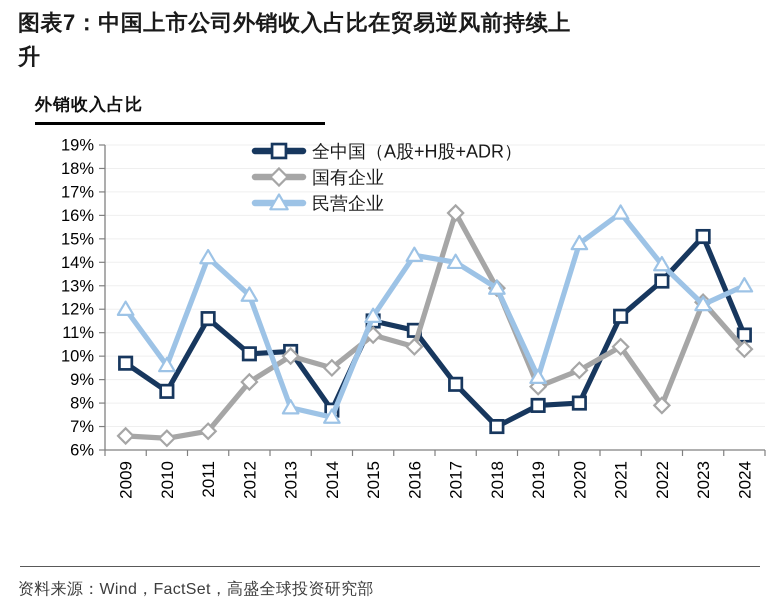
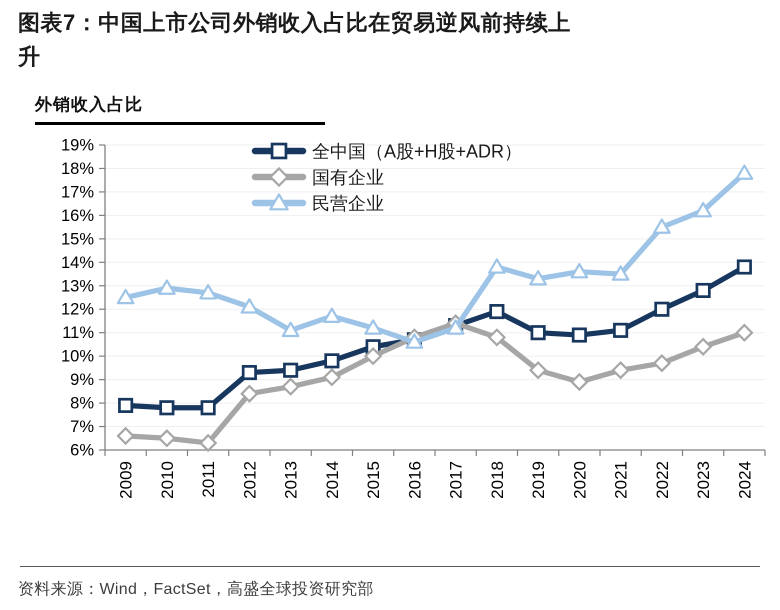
全中国（A股+H股+ADR）/2009: 9.7% -> 7.9%
民营企业/2009: 12.0% -> 12.5%
全中国（A股+H股+ADR）/2010: 8.5% -> 7.8%
民营企业/2010: 9.6% -> 12.9%
全中国（A股+H股+ADR）/2011: 11.6% -> 7.8%
国有企业/2011: 6.8% -> 6.3%
民营企业/2011: 14.2% -> 12.7%
全中国（A股+H股+ADR）/2012: 10.1% -> 9.3%
国有企业/2012: 8.9% -> 8.4%
民营企业/2012: 12.6% -> 12.1%
全中国（A股+H股+ADR）/2013: 10.2% -> 9.4%
国有企业/2013: 10.0% -> 8.7%
民营企业/2013: 7.8% -> 11.1%
全中国（A股+H股+ADR）/2014: 7.7% -> 9.8%
国有企业/2014: 9.5% -> 9.1%
民营企业/2014: 7.4% -> 11.7%
全中国（A股+H股+ADR）/2015: 11.5% -> 10.4%
国有企业/2015: 10.9% -> 10.0%
民营企业/2015: 11.7% -> 11.2%
全中国（A股+H股+ADR）/2016: 11.1% -> 10.7%
国有企业/2016: 10.4% -> 10.8%
民营企业/2016: 14.3% -> 10.6%
全中国（A股+H股+ADR）/2017: 8.8% -> 11.3%
国有企业/2017: 16.1% -> 11.4%
民营企业/2017: 14.0% -> 11.2%
全中国（A股+H股+ADR）/2018: 7.0% -> 11.9%
国有企业/2018: 12.9% -> 10.8%
民营企业/2018: 12.9% -> 13.8%
全中国（A股+H股+ADR）/2019: 7.9% -> 11.0%
国有企业/2019: 8.7% -> 9.4%
民营企业/2019: 9.1% -> 13.3%
全中国（A股+H股+ADR）/2020: 8.0% -> 10.9%
国有企业/2020: 9.4% -> 8.9%
民营企业/2020: 14.8% -> 13.6%
全中国（A股+H股+ADR）/2021: 11.7% -> 11.1%
国有企业/2021: 10.4% -> 9.4%
民营企业/2021: 16.1% -> 13.5%
全中国（A股+H股+ADR）/2022: 13.2% -> 12.0%
国有企业/2022: 7.9% -> 9.7%
民营企业/2022: 13.9% -> 15.5%
全中国（A股+H股+ADR）/2023: 15.1% -> 12.8%
国有企业/2023: 12.3% -> 10.4%
民营企业/2023: 12.2% -> 16.2%
全中国（A股+H股+ADR）/2024: 10.9% -> 13.8%
国有企业/2024: 10.3% -> 11.0%
民营企业/2024: 13.0% -> 17.8%
